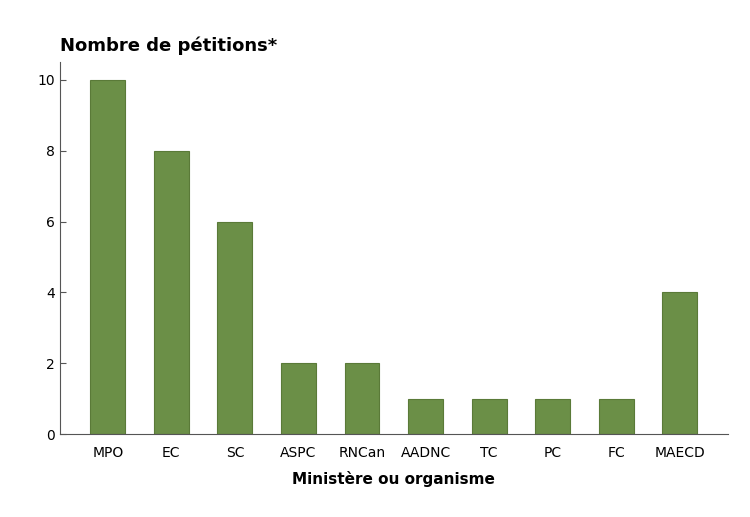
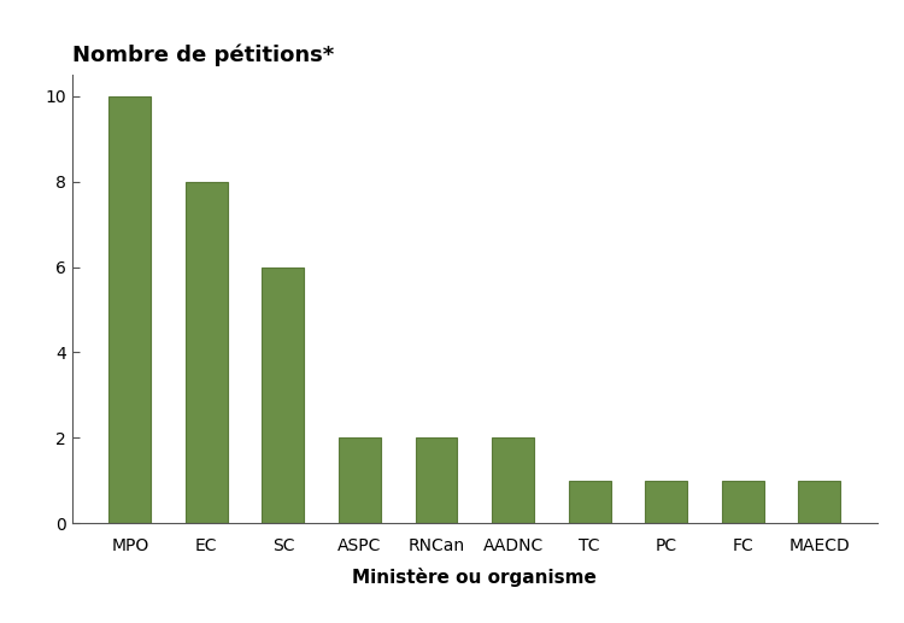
AADNC: 1 -> 2
MAECD: 4 -> 1
